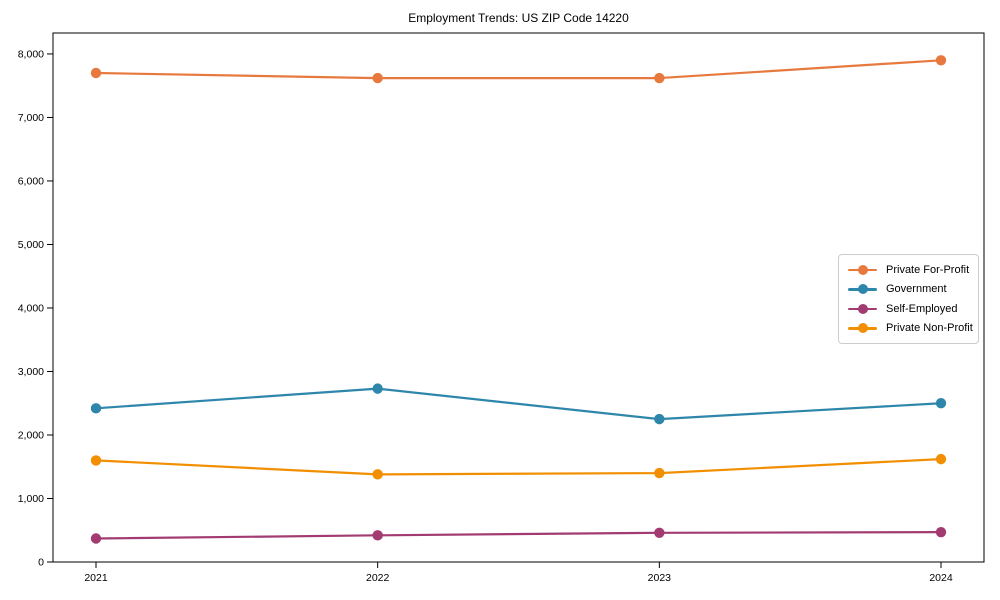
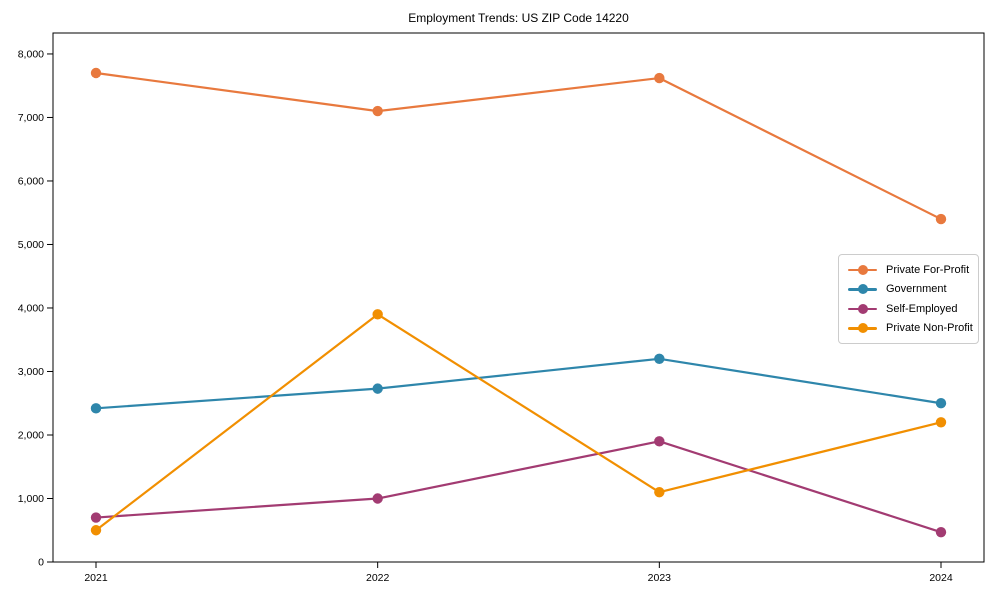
Self-Employed/2021: 400 -> 700
Private Non-Profit/2021: 1600 -> 500
Private For-Profit/2022: 7600 -> 7100
Self-Employed/2022: 400 -> 1000
Private Non-Profit/2022: 1400 -> 3900
Government/2023: 2200 -> 3200
Self-Employed/2023: 500 -> 1900
Private Non-Profit/2023: 1400 -> 1100
Private For-Profit/2024: 7900 -> 5400
Private Non-Profit/2024: 1600 -> 2200
